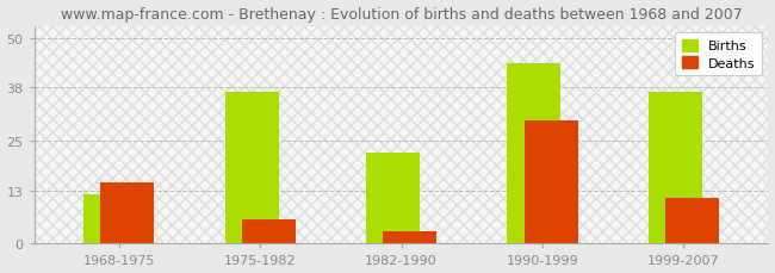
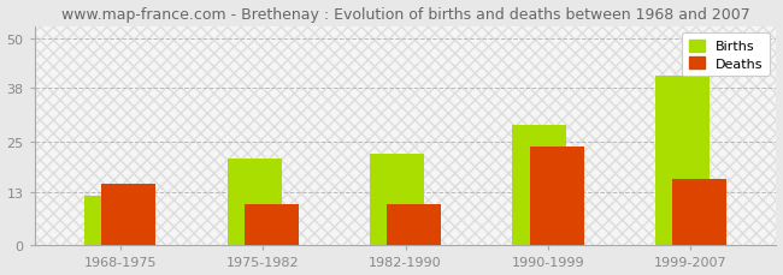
Births/1975-1982: 37 -> 21
Deaths/1975-1982: 6 -> 10
Deaths/1982-1990: 3 -> 10
Births/1990-1999: 44 -> 29
Deaths/1990-1999: 30 -> 24
Births/1999-2007: 37 -> 41
Deaths/1999-2007: 11 -> 16
